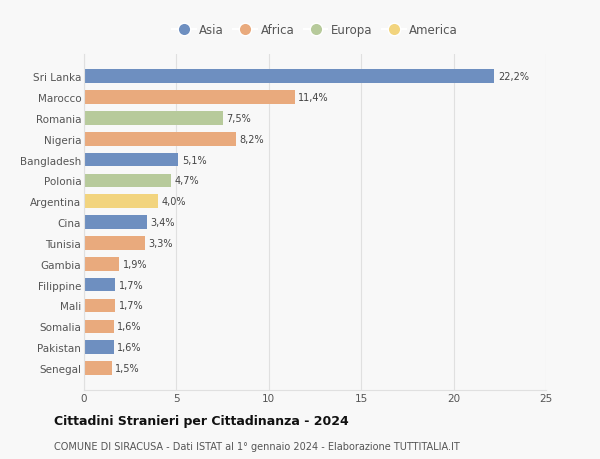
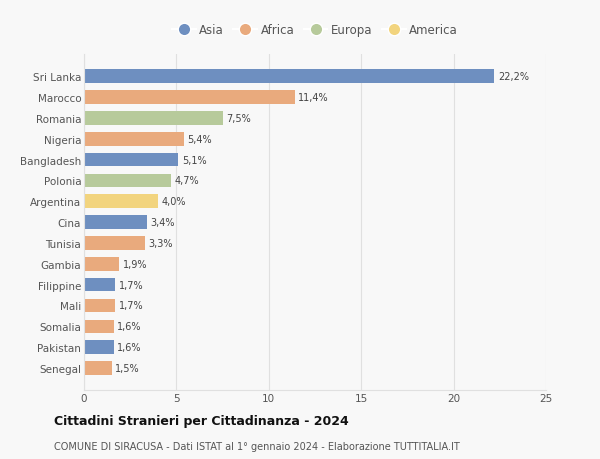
Nigeria: 8,2% -> 5,4%
